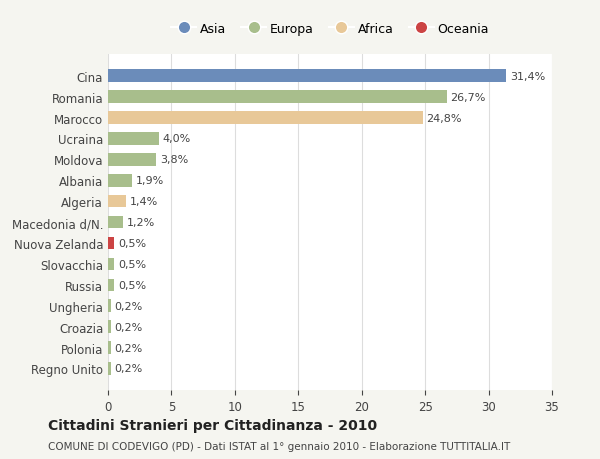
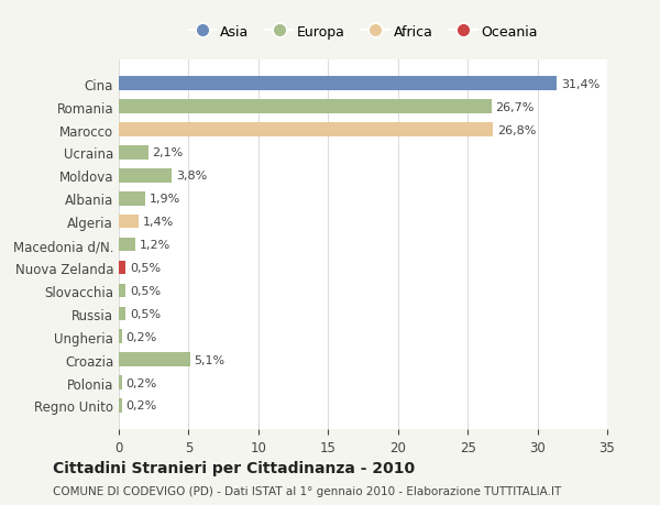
Marocco: 24,8% -> 26,8%
Ucraina: 4,0% -> 2,1%
Croazia: 0,2% -> 5,1%
